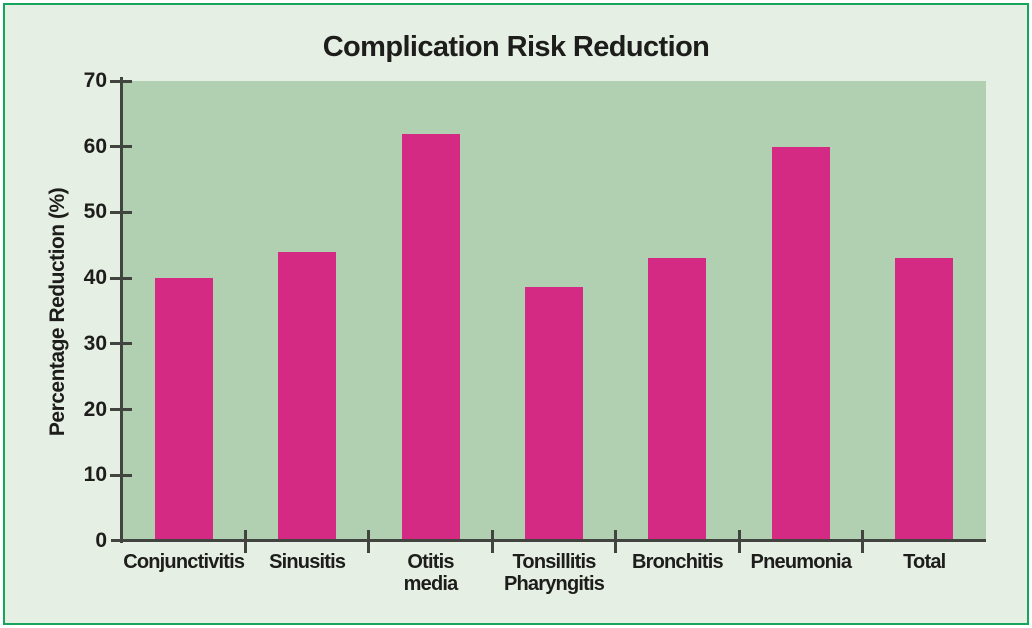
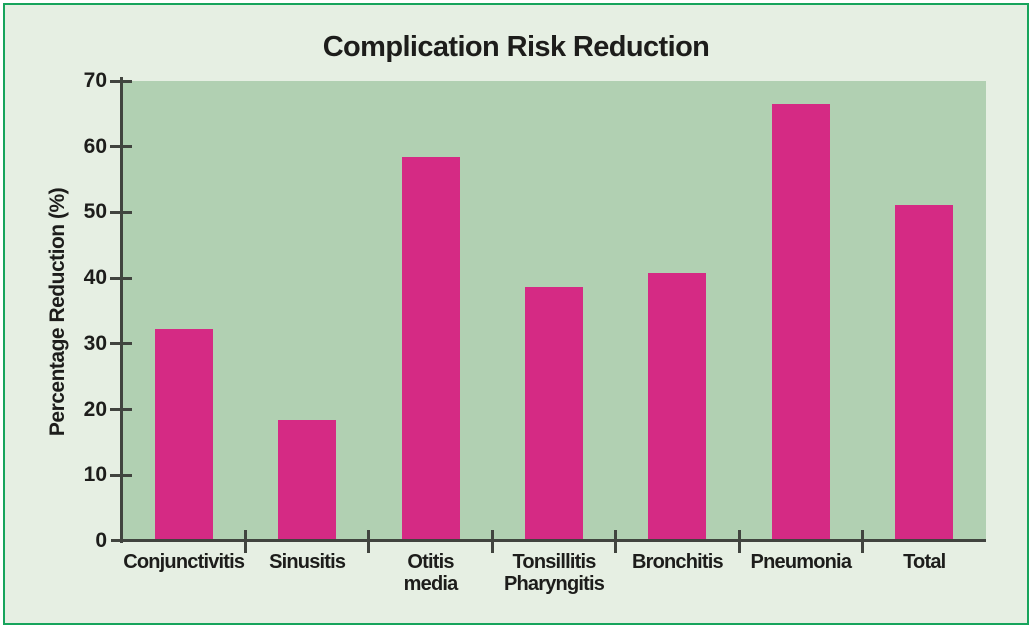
Conjunctivitis: 40 -> 32
Sinusitis: 44 -> 18
Otitis media: 62 -> 58
Bronchitis: 43 -> 41
Pneumonia: 60 -> 66
Total: 43 -> 51
